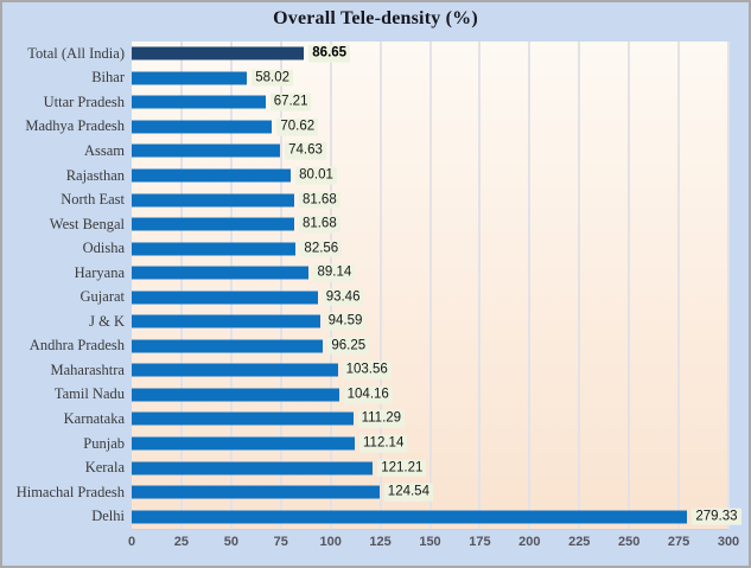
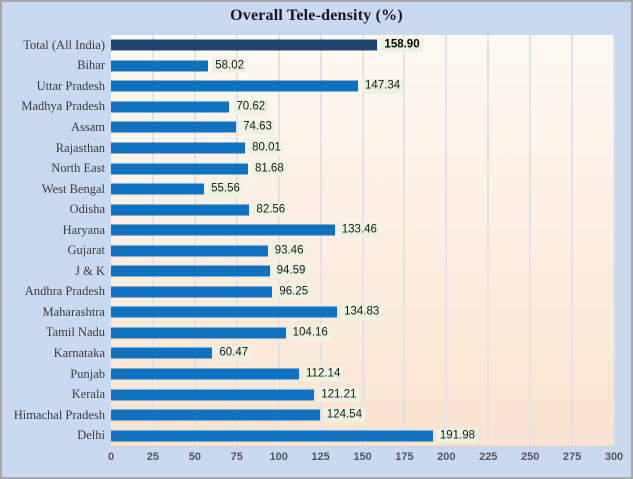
Total (All India): 86.65 -> 158.90
Uttar Pradesh: 67.21 -> 147.34
West Bengal: 81.68 -> 55.56
Haryana: 89.14 -> 133.46
Maharashtra: 103.56 -> 134.83
Karnataka: 111.29 -> 60.47
Delhi: 279.33 -> 191.98
